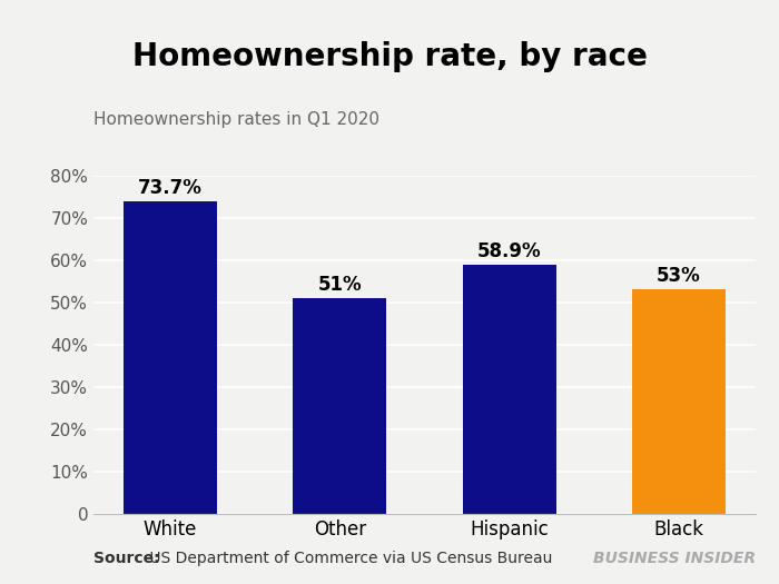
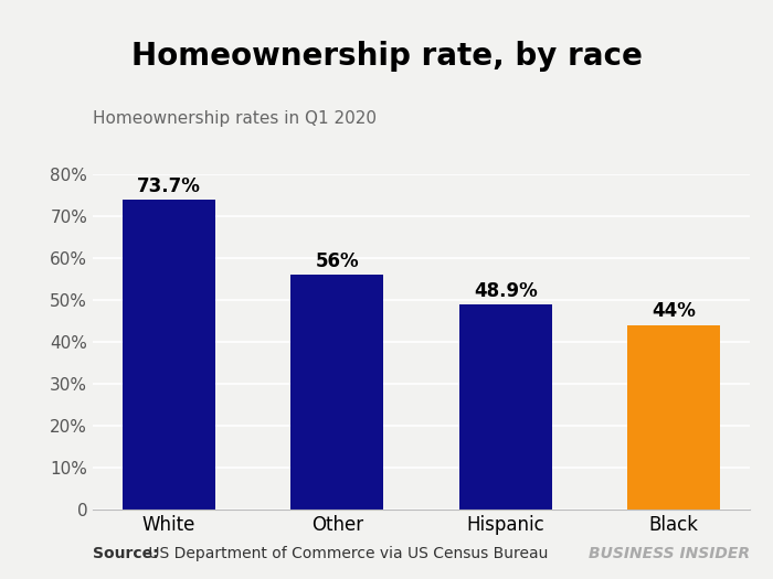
Other: 51% -> 56%
Hispanic: 58.9% -> 48.9%
Black: 53% -> 44%
